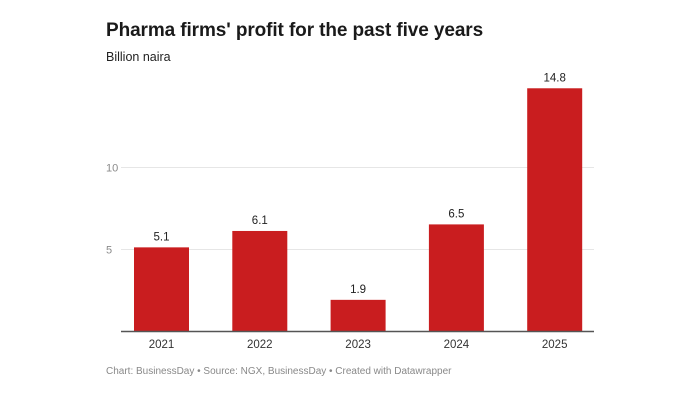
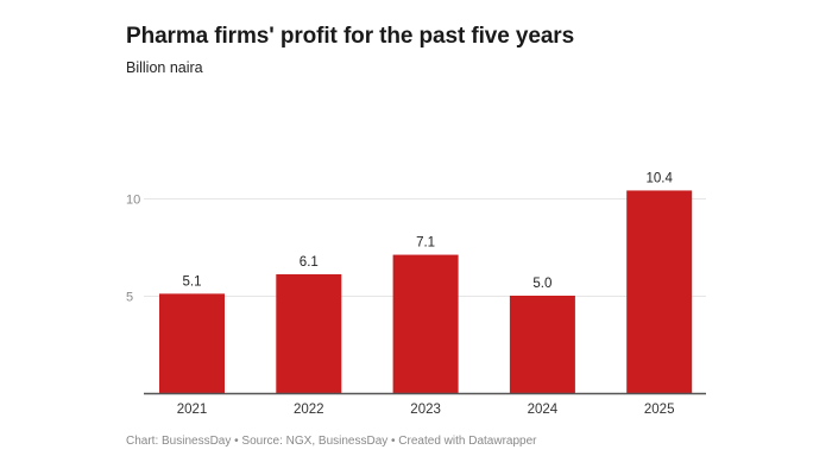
2023: 1.9 -> 7.1
2024: 6.5 -> 5.0
2025: 14.8 -> 10.4
